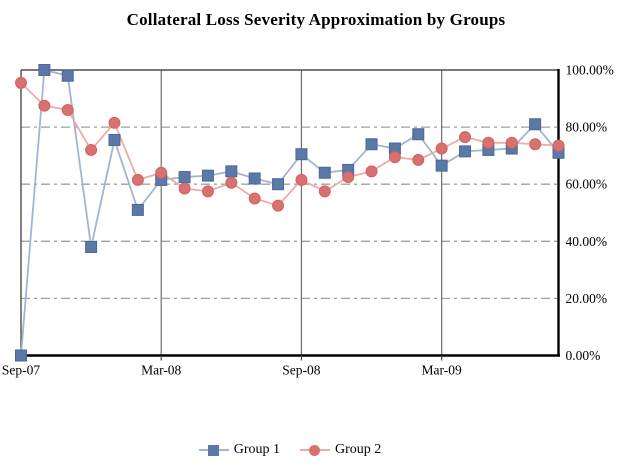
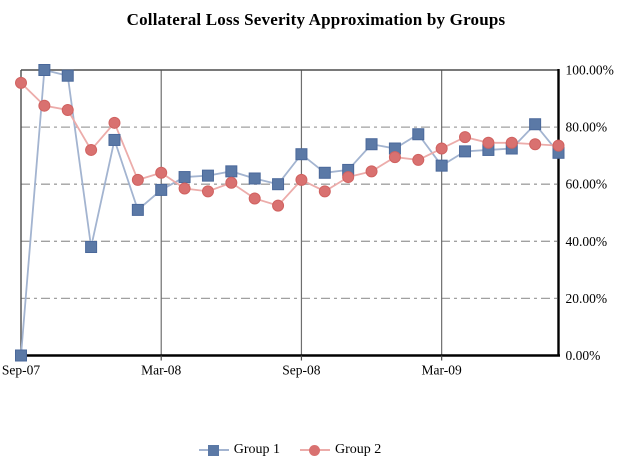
Group 1/Mar-08: 62% -> 58%
